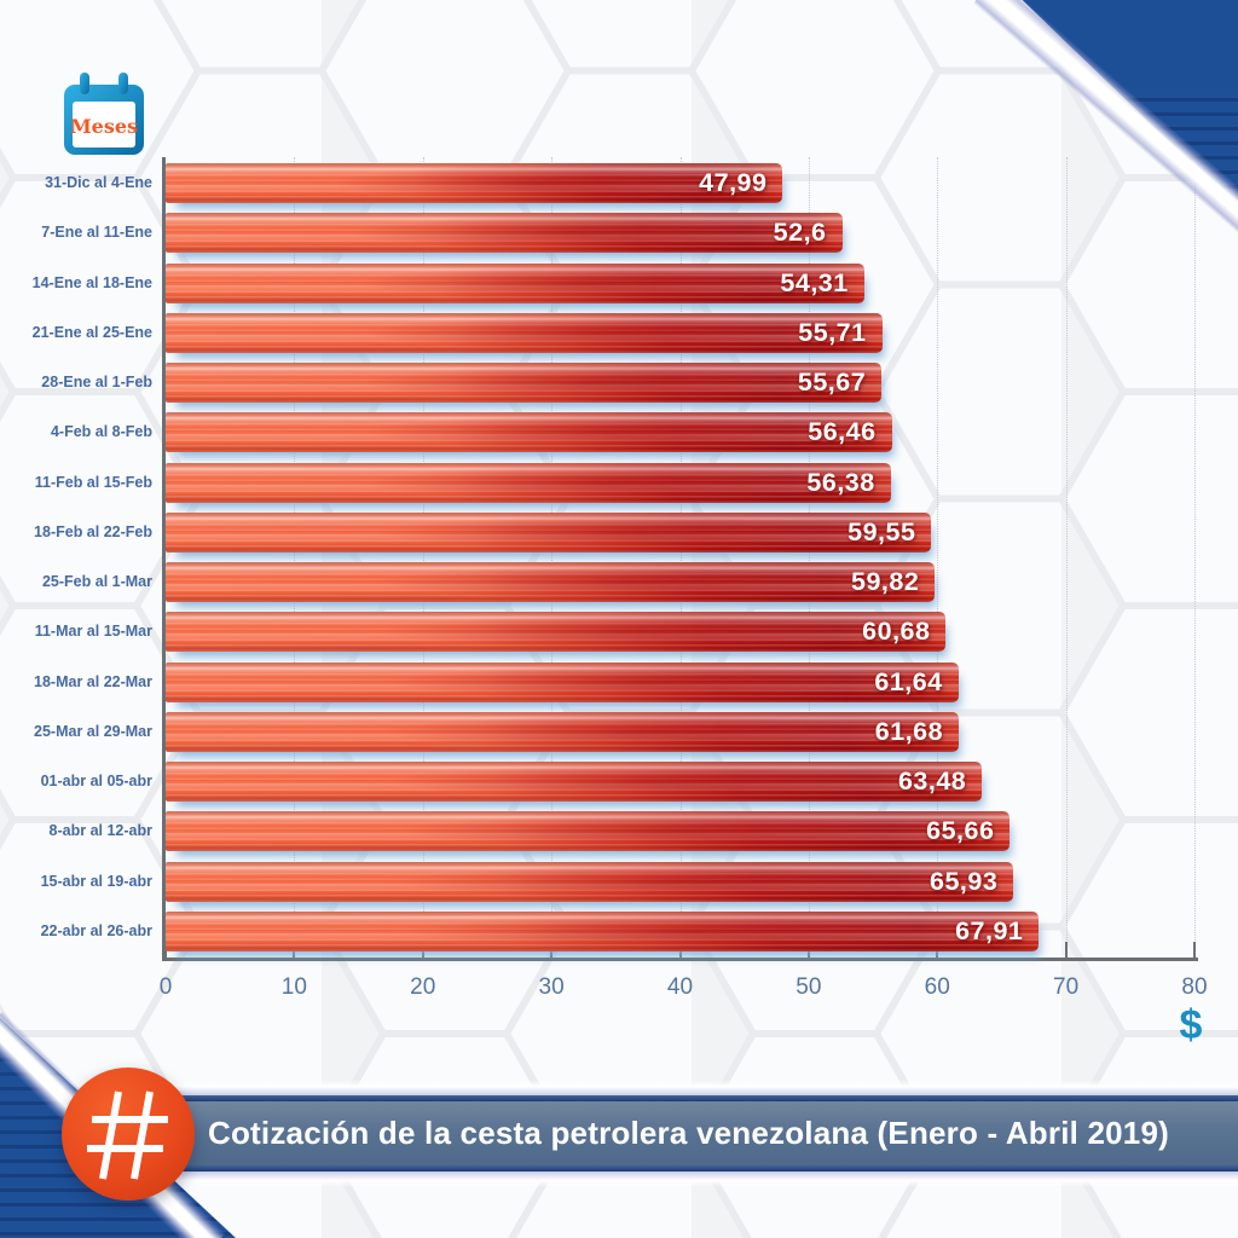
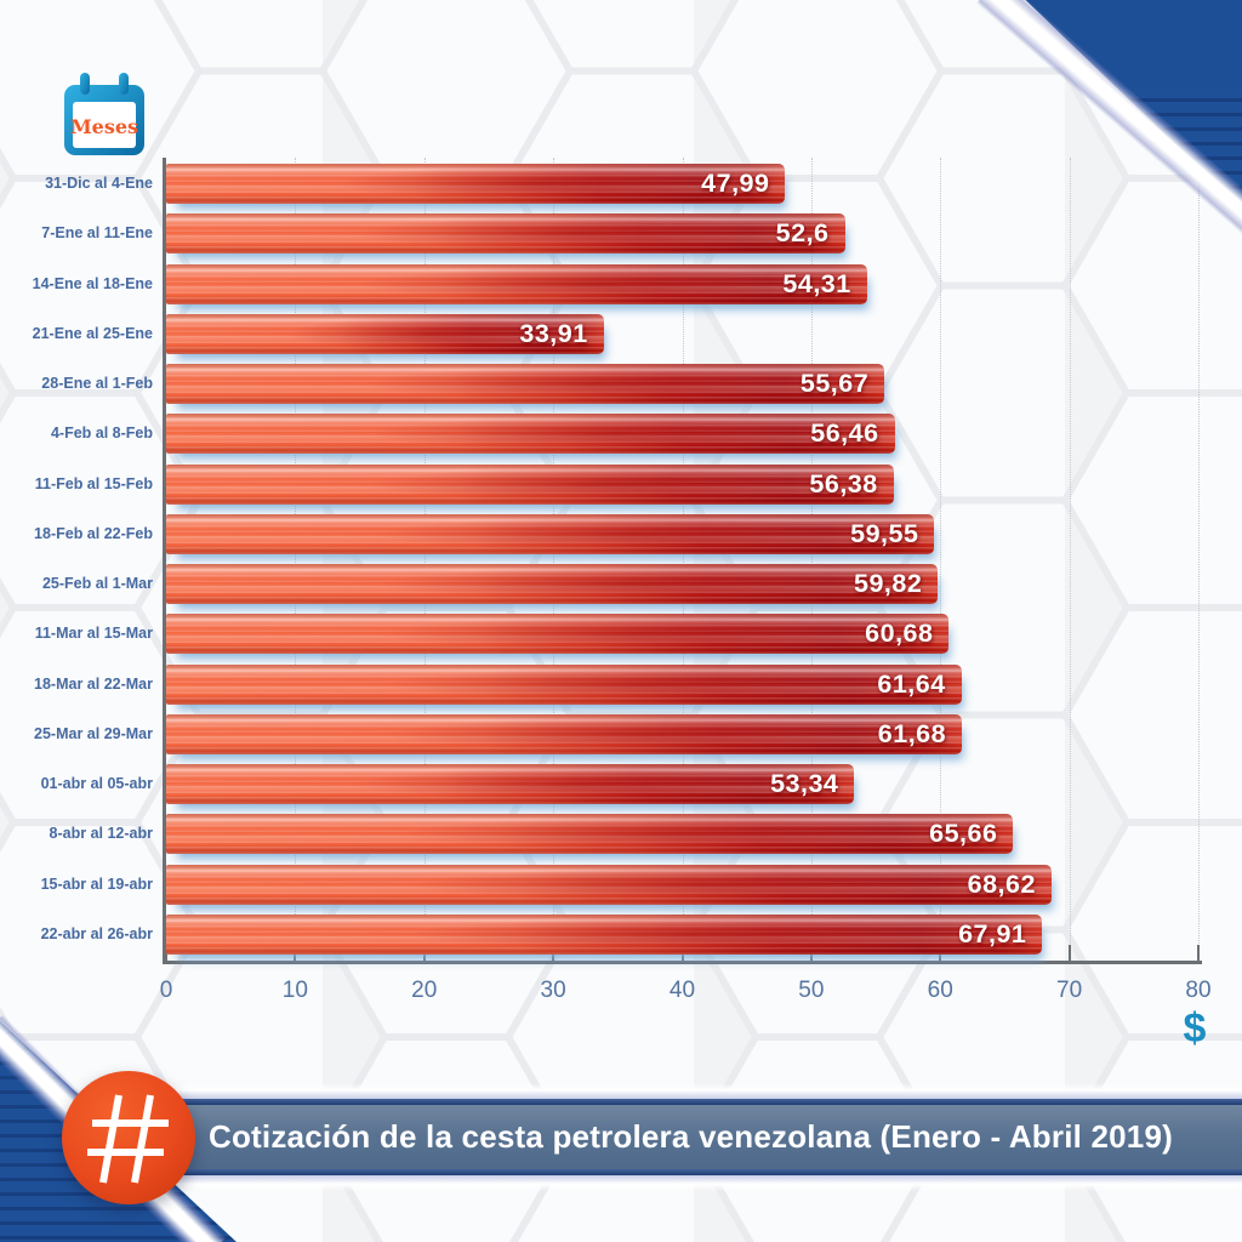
21-Ene al 25-Ene: 55,71 -> 33,91
01-abr al 05-abr: 63,48 -> 53,34
15-abr al 19-abr: 65,93 -> 68,62
